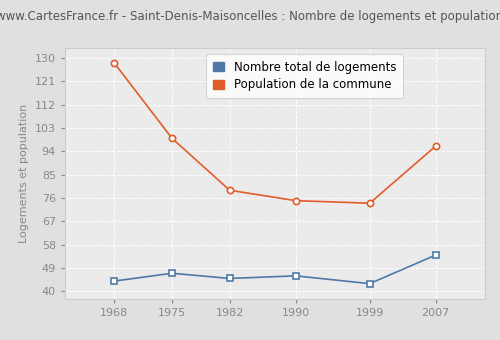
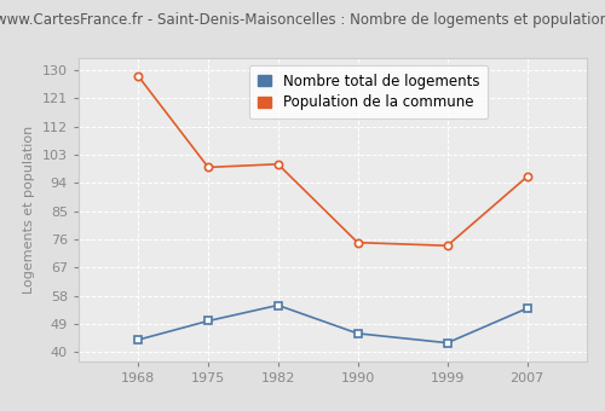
Nombre total de logements/1975: 47 -> 50
Nombre total de logements/1982: 45 -> 55
Population de la commune/1982: 79 -> 100
